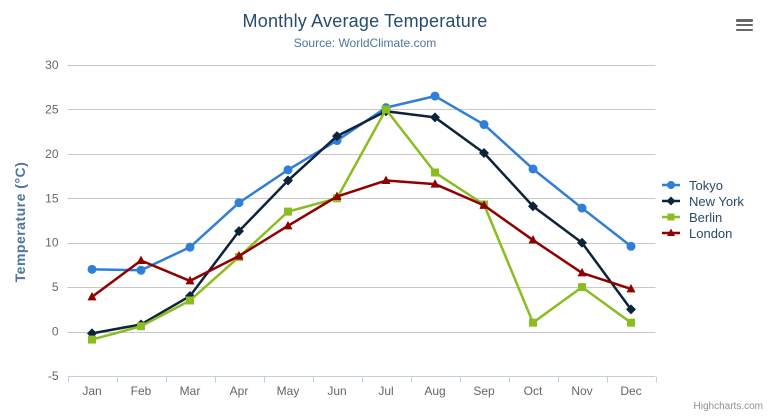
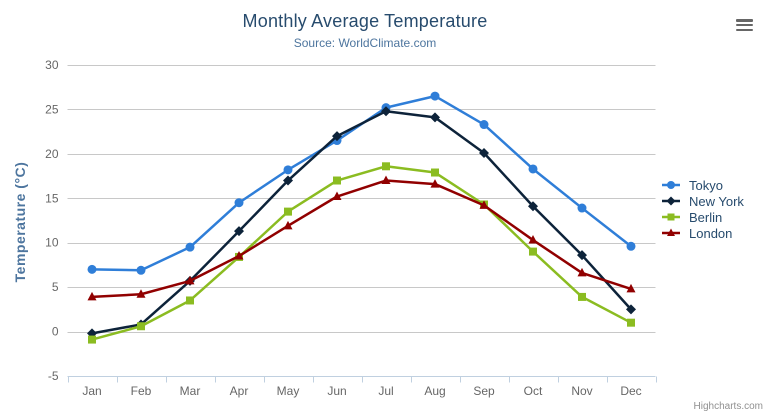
London/Feb: 8 -> 4
New York/Mar: 4 -> 6
Berlin/Jun: 15 -> 17
Berlin/Jul: 25 -> 19
Berlin/Oct: 1 -> 9
New York/Nov: 10 -> 9
Berlin/Nov: 5 -> 4
